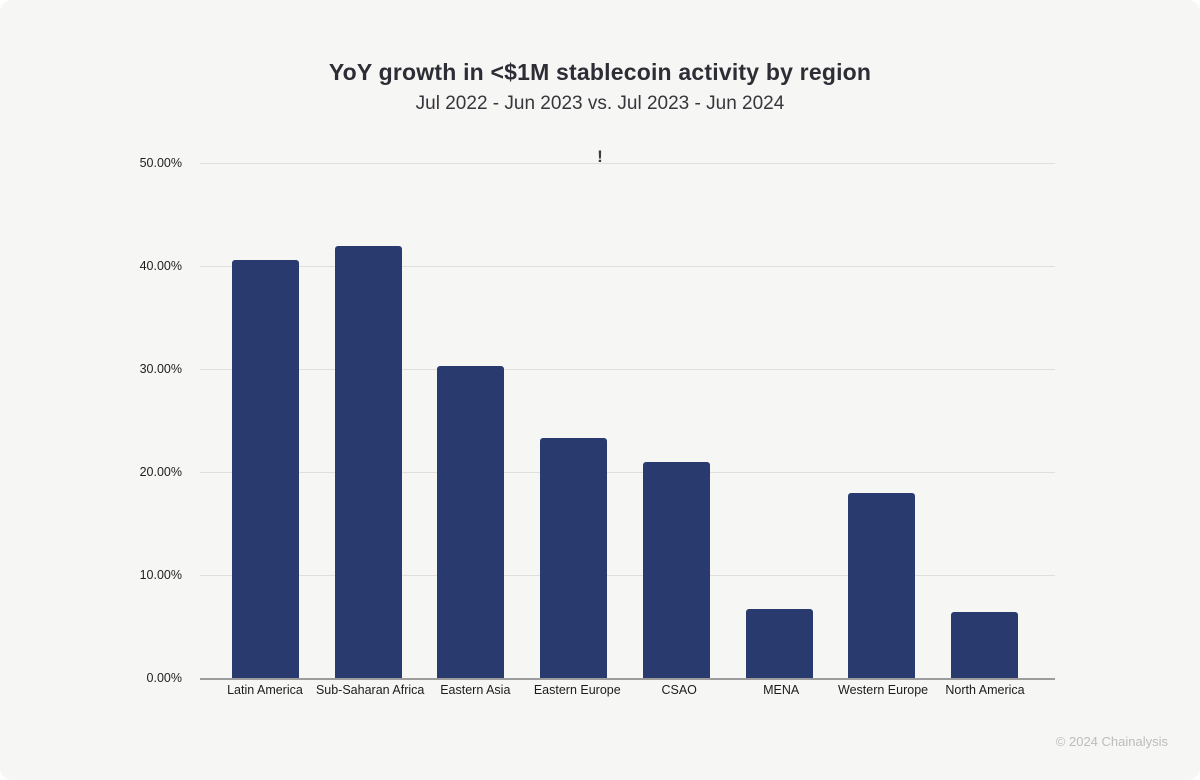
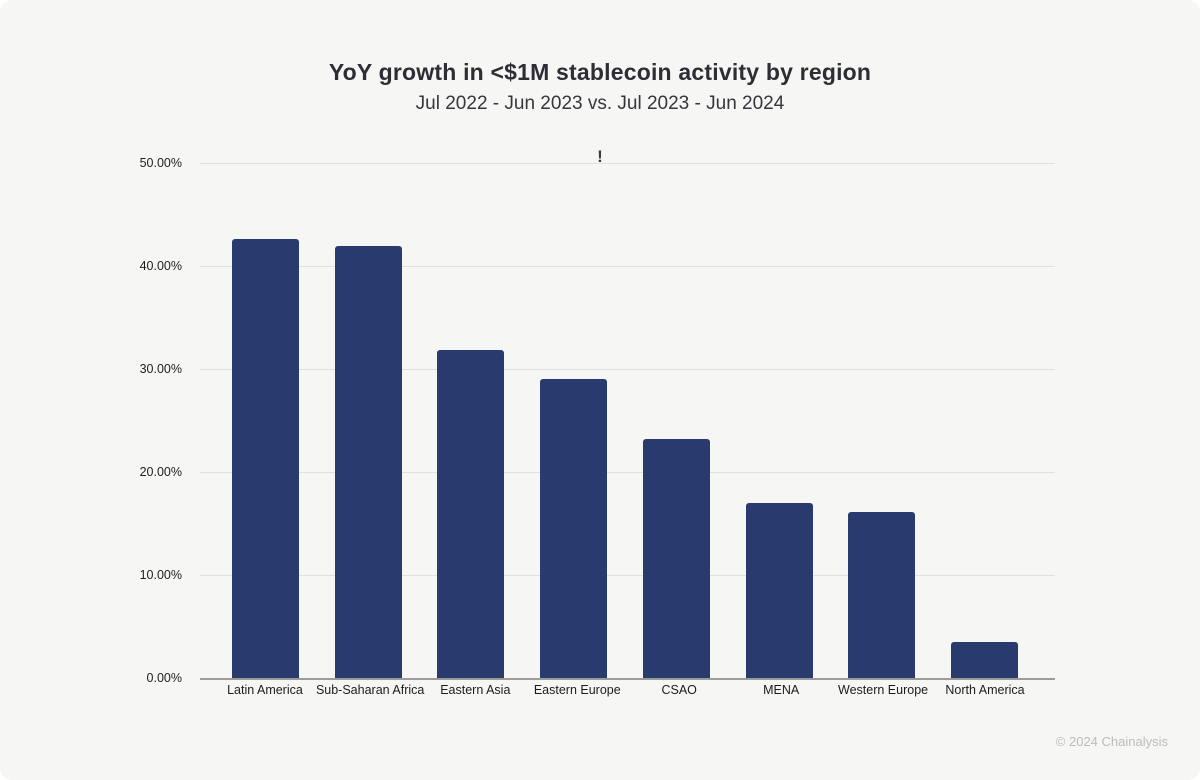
Latin America: 40.6% -> 42.6%
Eastern Asia: 30.3% -> 31.8%
Eastern Europe: 23.3% -> 29.0%
CSAO: 21.0% -> 23.2%
MENA: 6.7% -> 17.0%
Western Europe: 18.0% -> 16.1%
North America: 6.4% -> 3.5%
